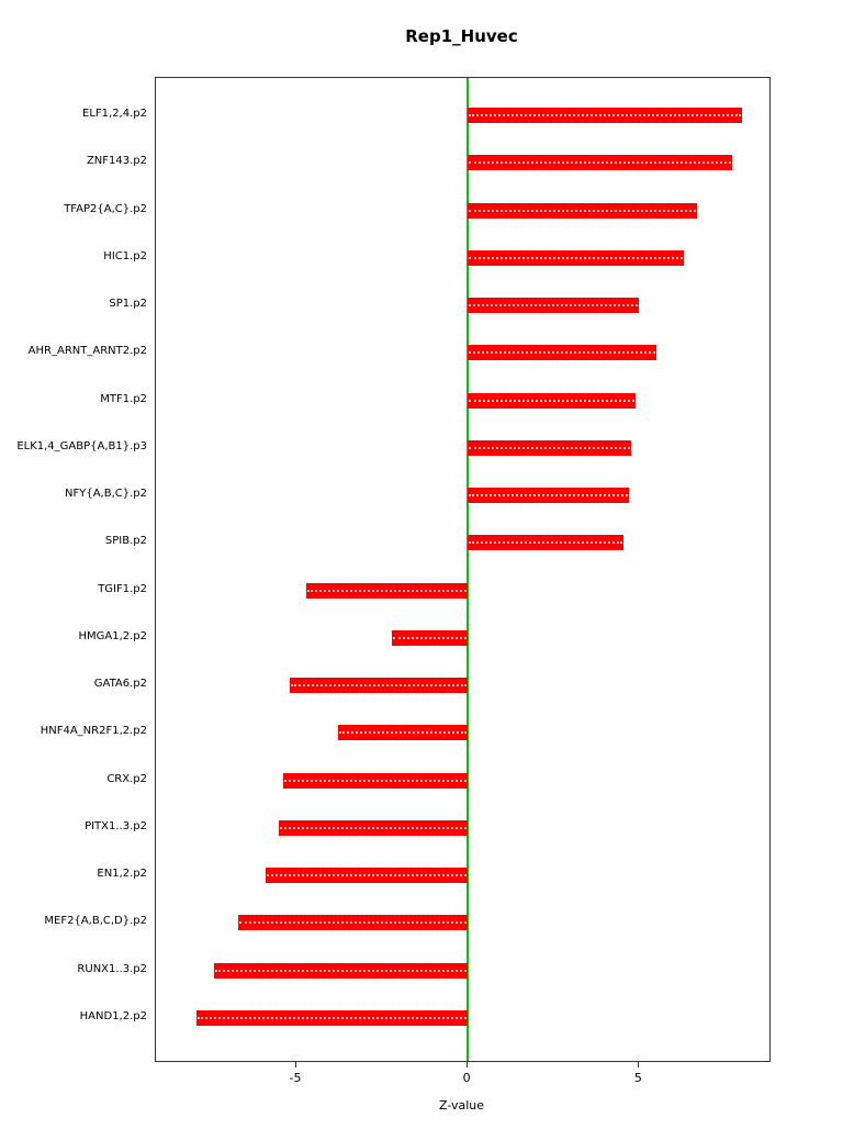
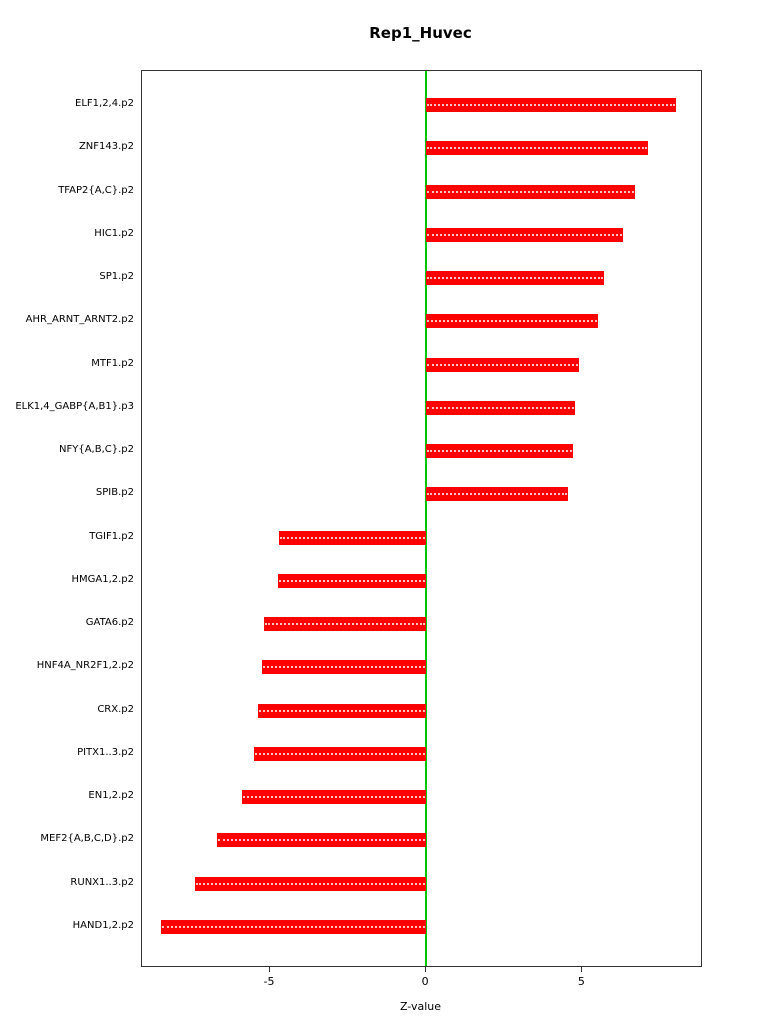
ZNF143.p2: 7.7 -> 7.1
SP1.p2: 5.0 -> 5.7
HMGA1,2.p2: -2.2 -> -4.8
HNF4A_NR2F1,2.p2: -3.8 -> -5.2
HAND1,2.p2: -7.9 -> -8.5
